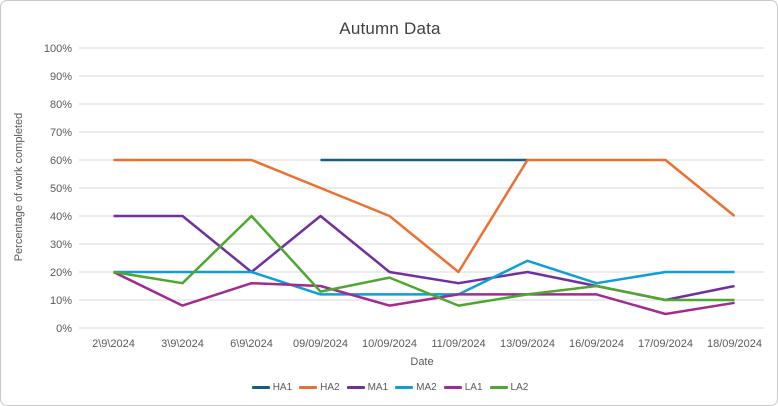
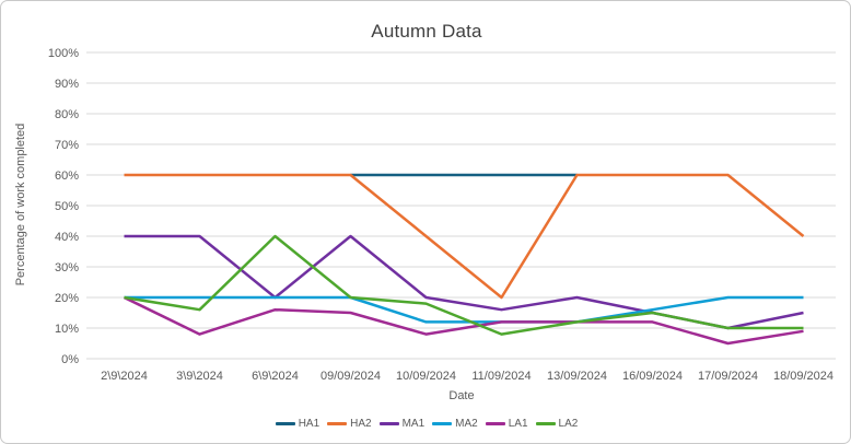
HA2/09/09/2024: 50% -> 60%
MA2/09/09/2024: 12% -> 20%
LA2/09/09/2024: 13% -> 20%
MA2/13/09/2024: 24% -> 12%
